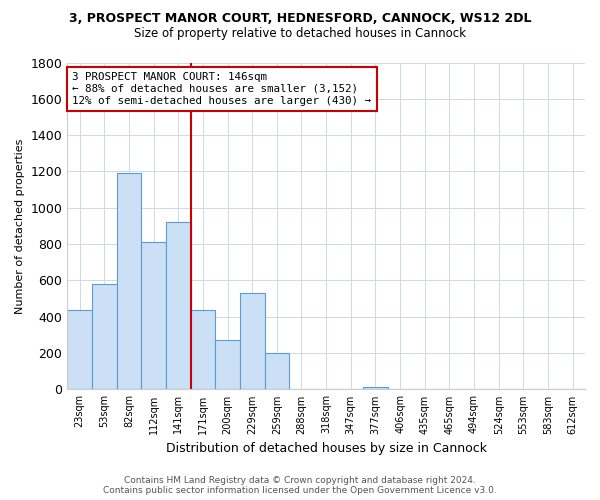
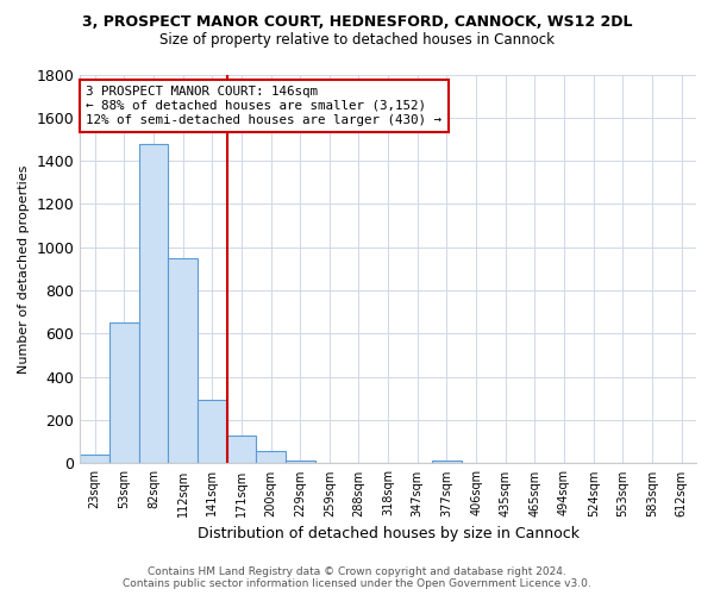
23sqm: 440 -> 40
53sqm: 580 -> 650
82sqm: 1190 -> 1480
112sqm: 810 -> 950
141sqm: 920 -> 300
171sqm: 440 -> 130
200sqm: 270 -> 60
229sqm: 530 -> 20
259sqm: 200 -> 0
